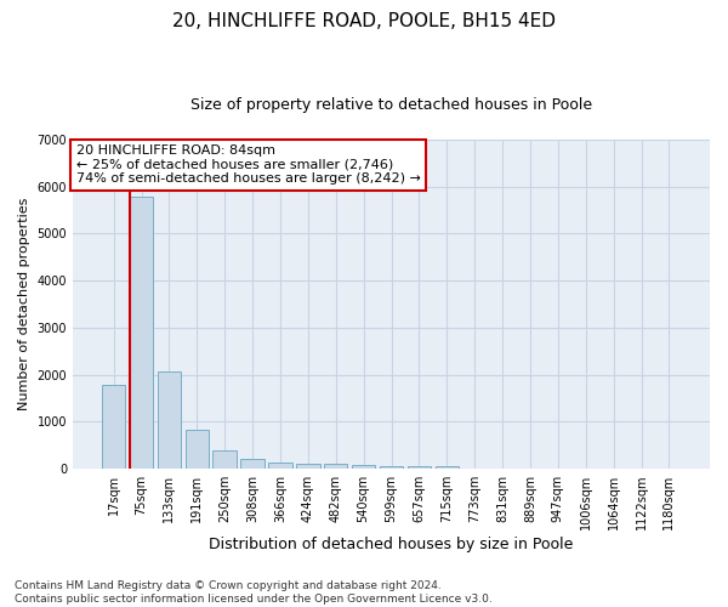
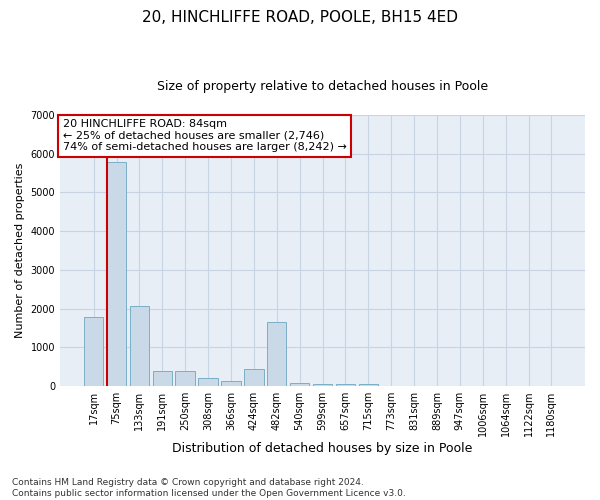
191sqm: 840 -> 400
424sqm: 110 -> 450
482sqm: 100 -> 1650
